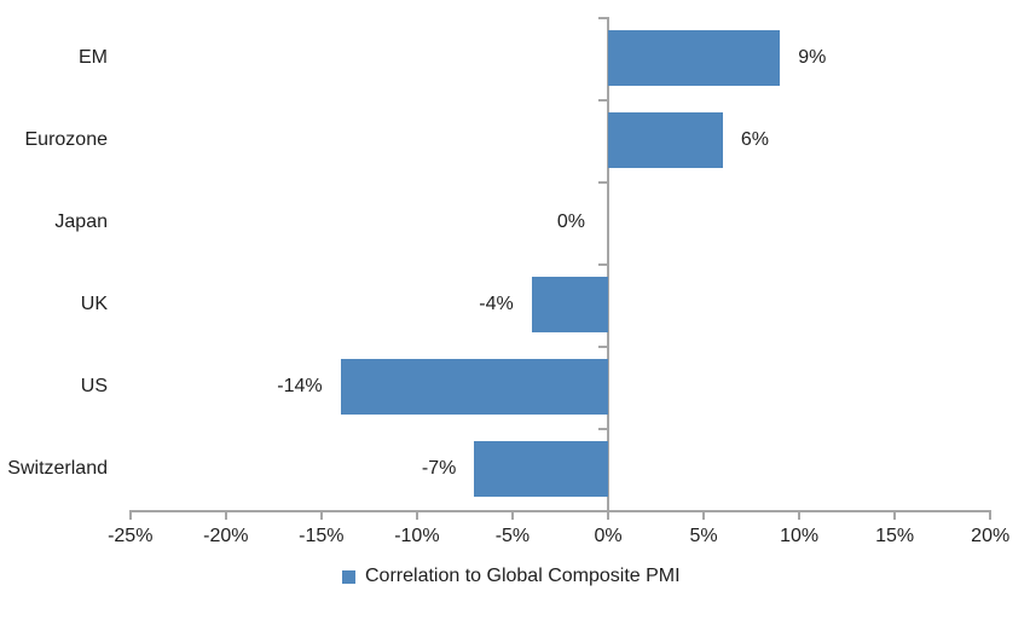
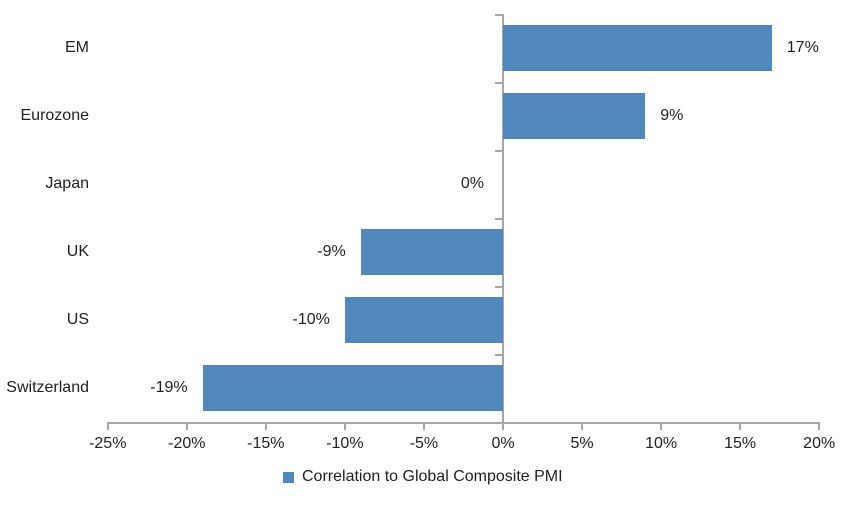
EM: 9% -> 17%
Eurozone: 6% -> 9%
UK: -4% -> -9%
US: -14% -> -10%
Switzerland: -7% -> -19%
